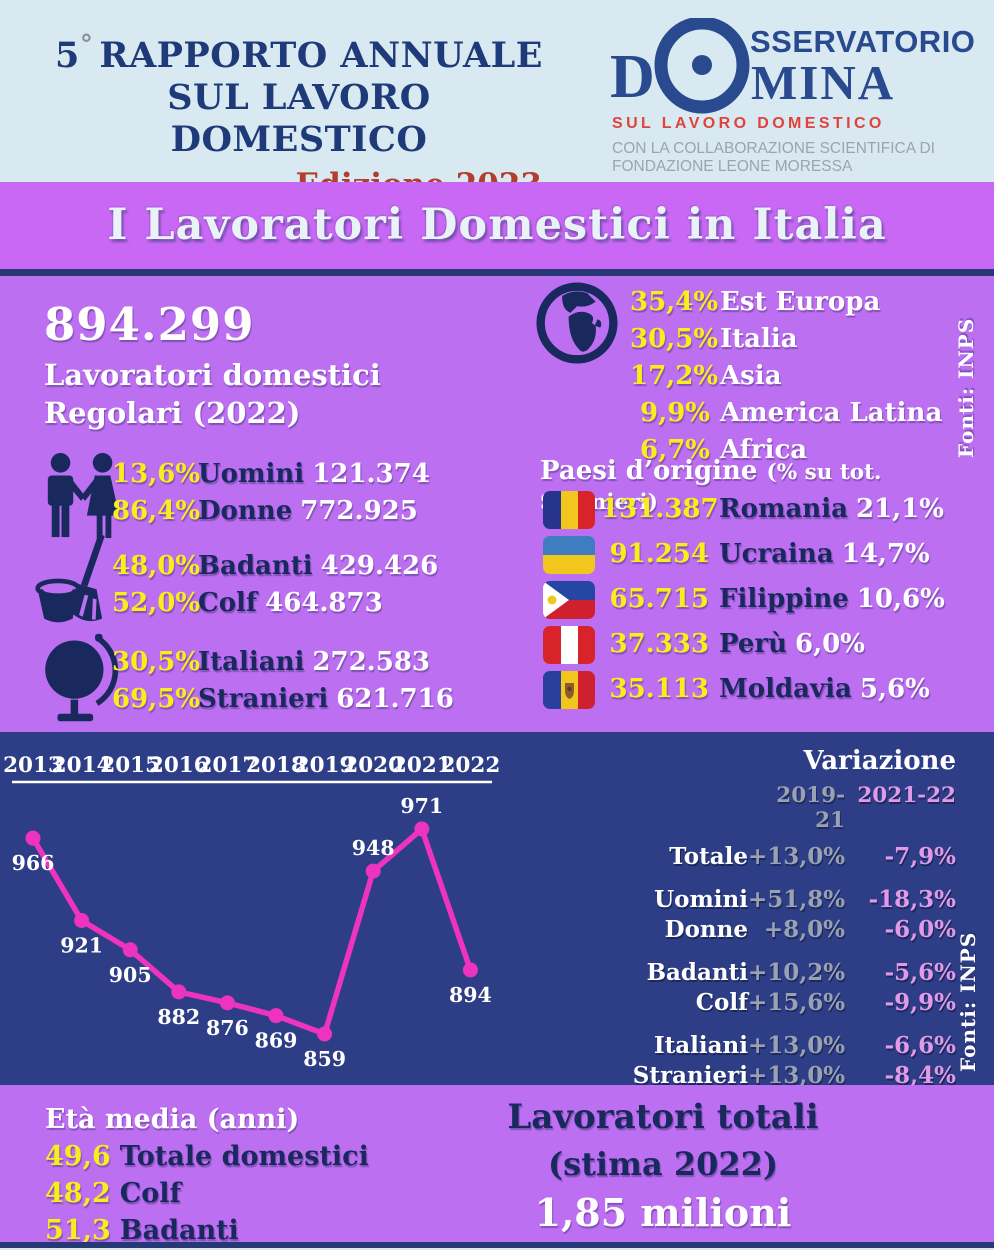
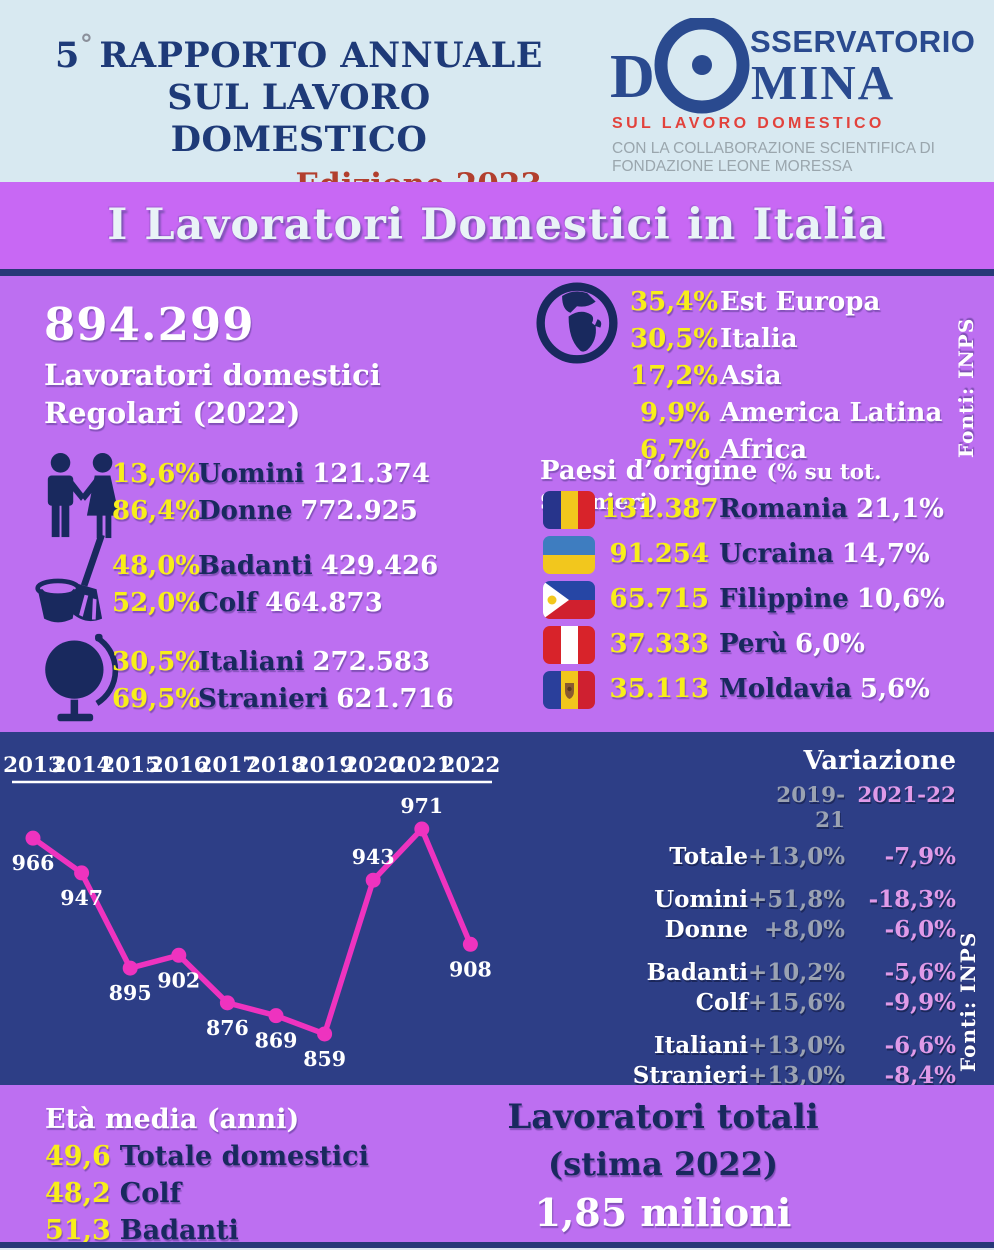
2014: 921 -> 947
2015: 905 -> 895
2016: 882 -> 902
2020: 948 -> 943
2022: 894 -> 908
